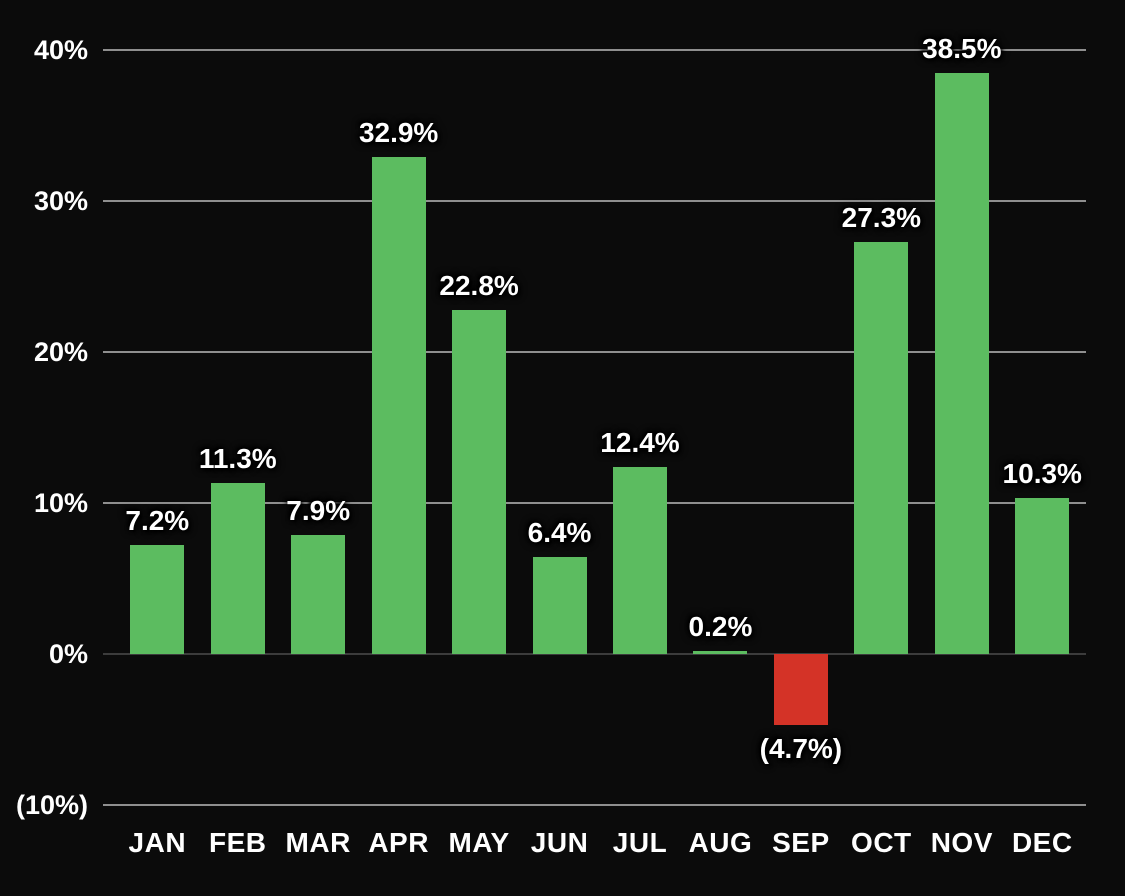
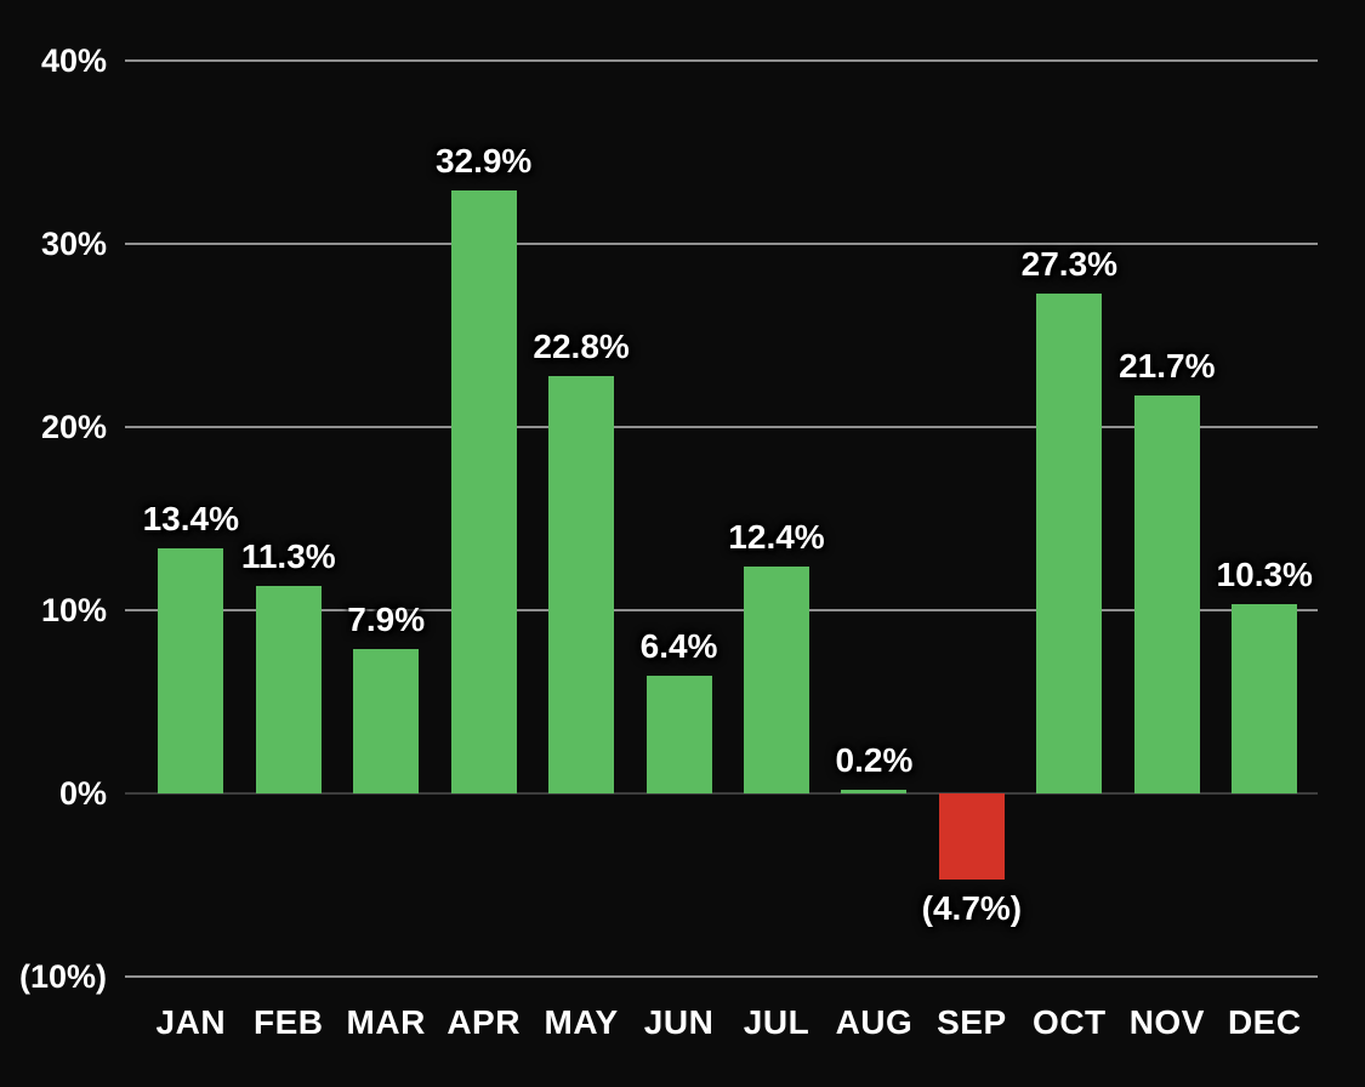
JAN: 7.2% -> 13.4%
NOV: 38.5% -> 21.7%
